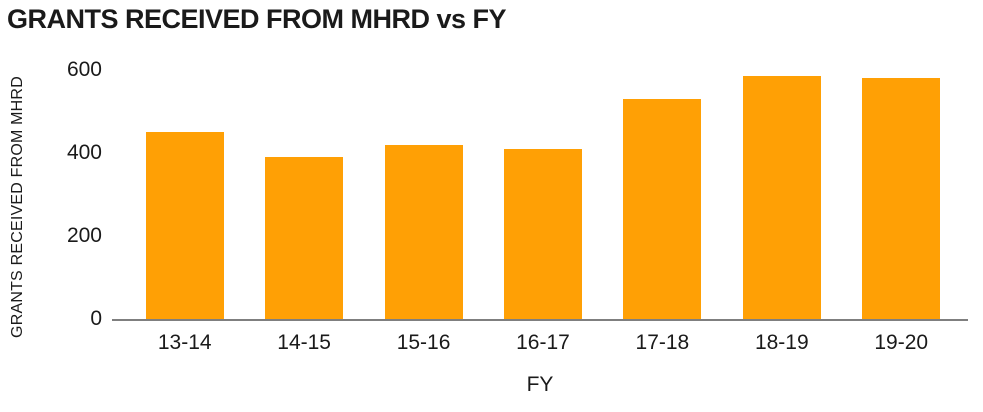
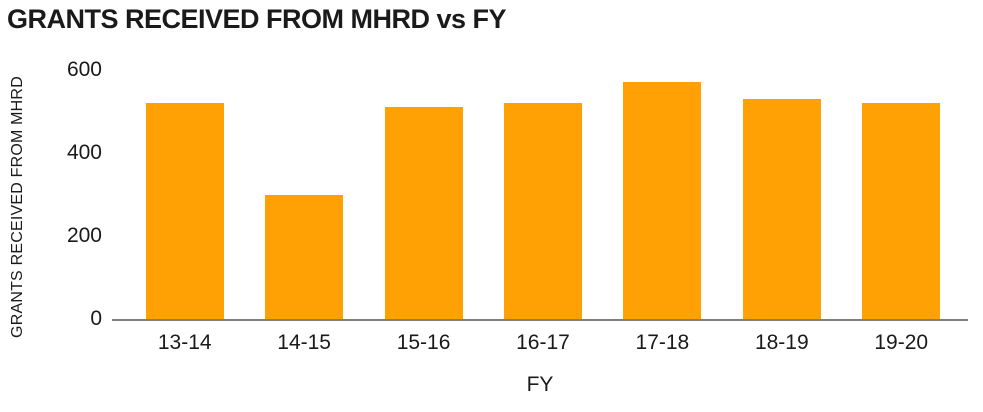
13-14: 450 -> 520
14-15: 390 -> 300
15-16: 420 -> 510
16-17: 410 -> 520
17-18: 530 -> 570
18-19: 580 -> 530
19-20: 580 -> 520
